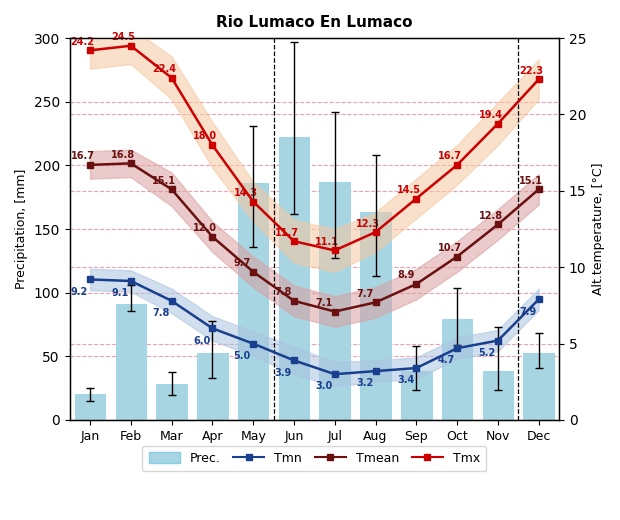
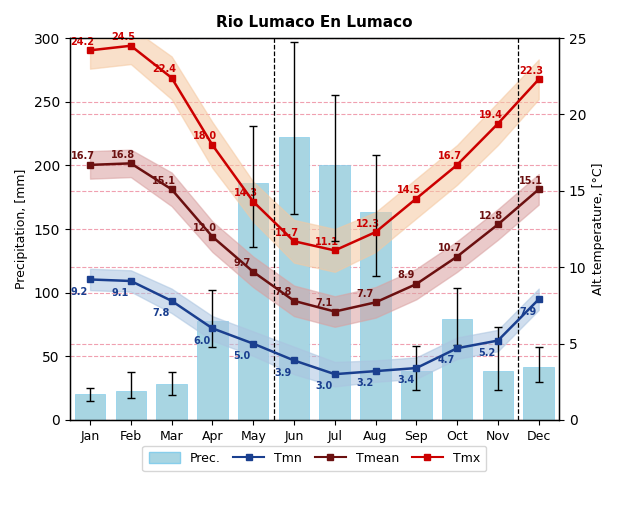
Prec./Feb: 91 -> 23
Prec./Apr: 53 -> 77
Prec./Jul: 187 -> 200
Prec./Dec: 53 -> 42
